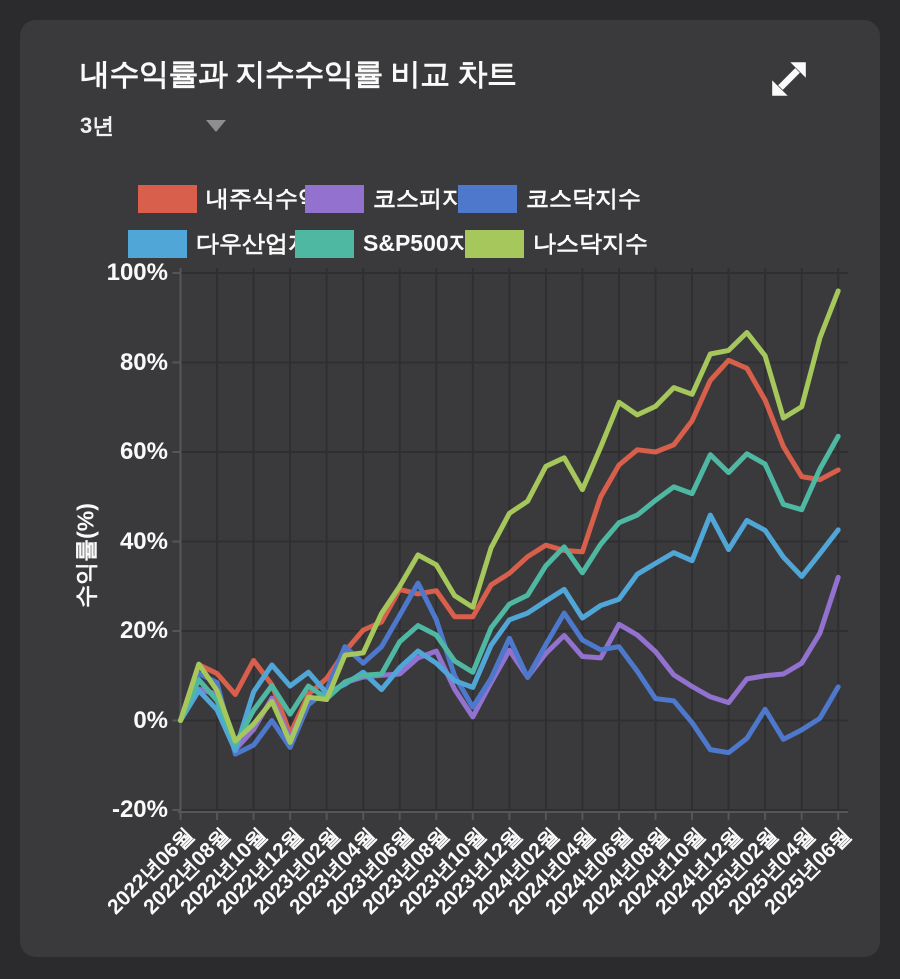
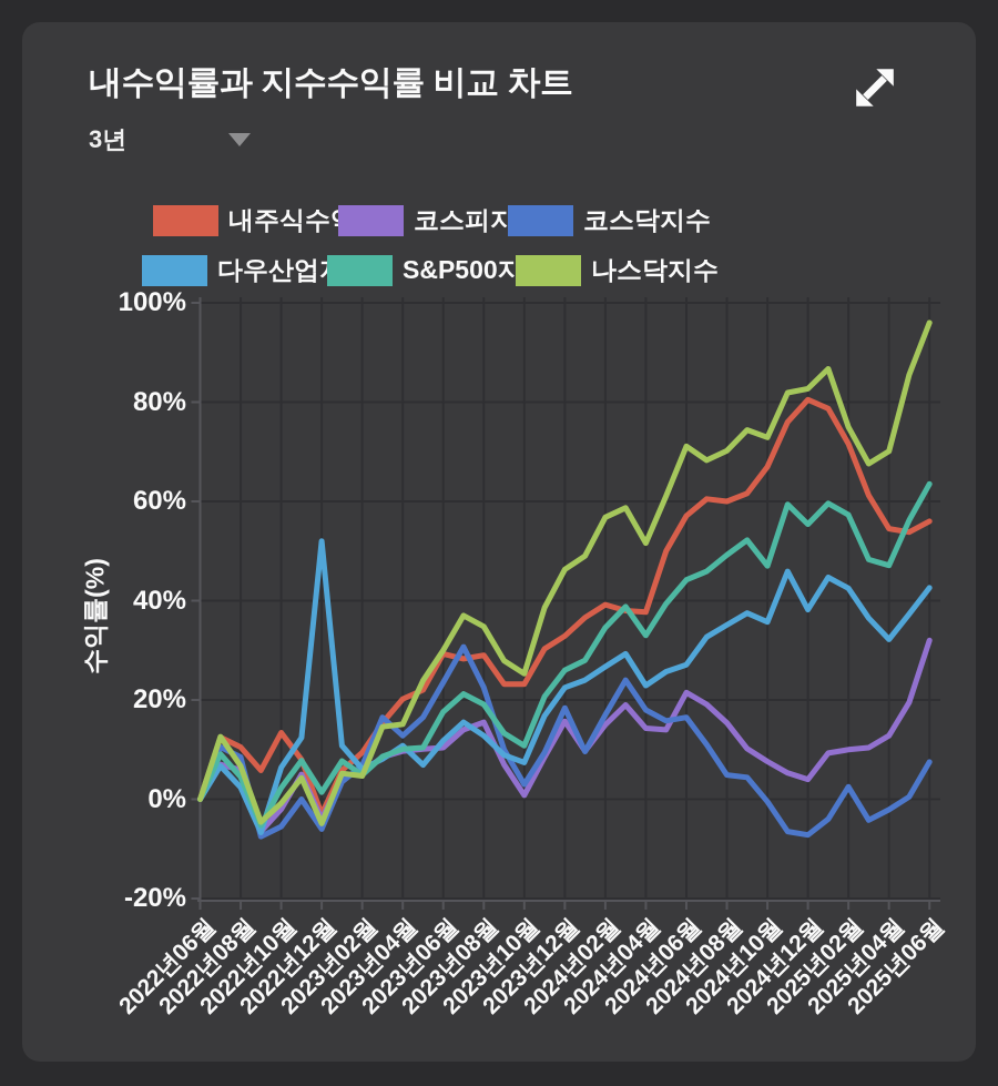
다우산업지수/2022년12월: 8% -> 52%
S&P500지수/2024년10월: 51% -> 47%
나스닥지수/2025년02월: 82% -> 75%
